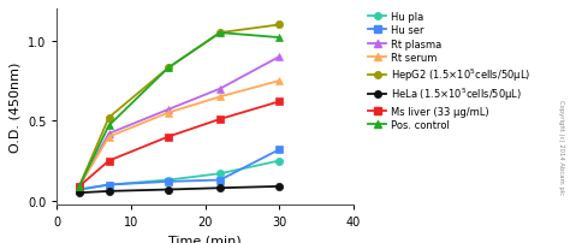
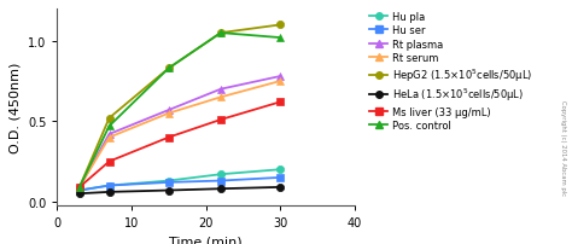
Hu pla/30: 0.25 -> 0.20
Hu ser/30: 0.32 -> 0.15
Rt plasma/30: 0.90 -> 0.78
